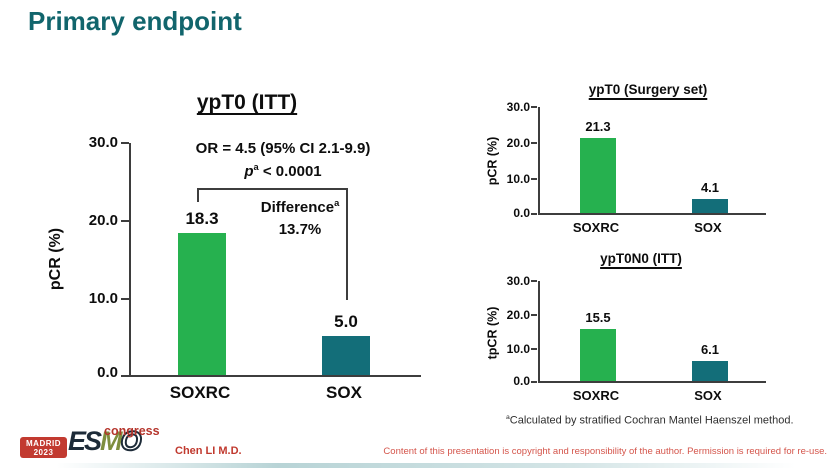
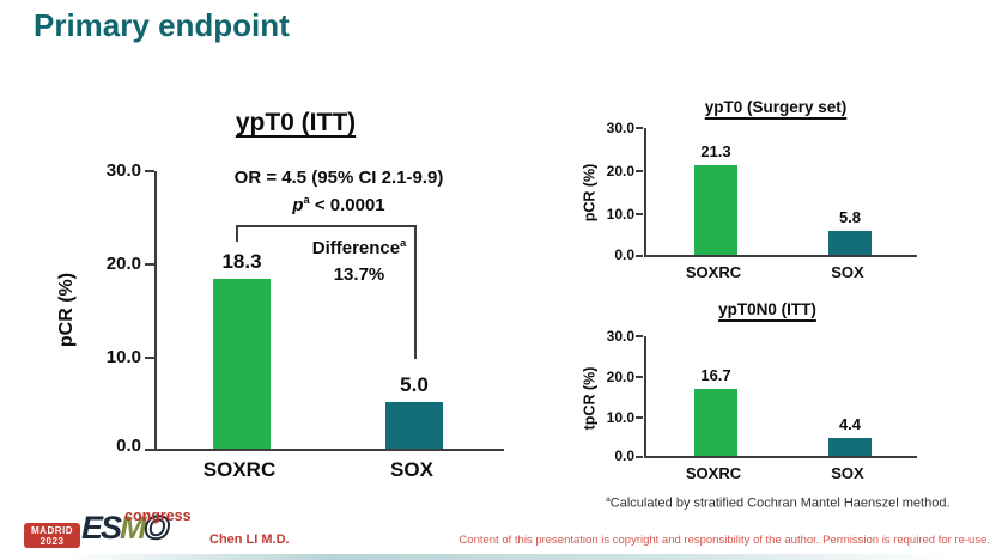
ypT0 (Surgery set)/SOX: 4.1 -> 5.8
ypT0N0 (ITT)/SOXRC: 15.5 -> 16.7
ypT0N0 (ITT)/SOX: 6.1 -> 4.4
